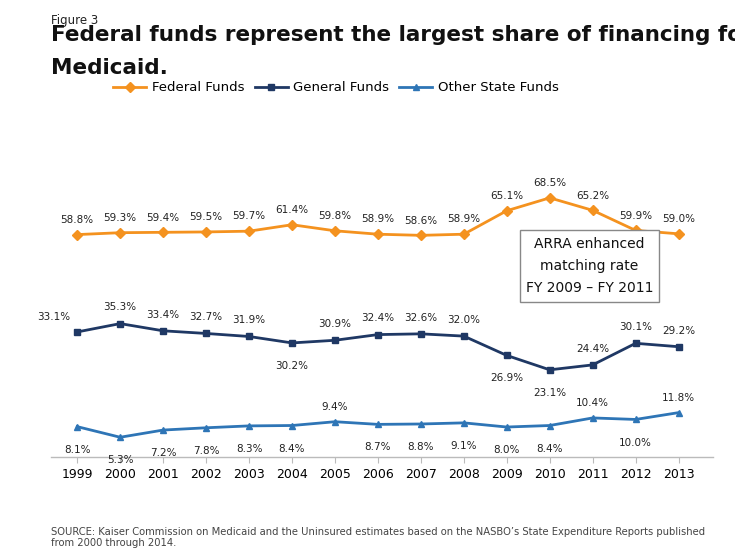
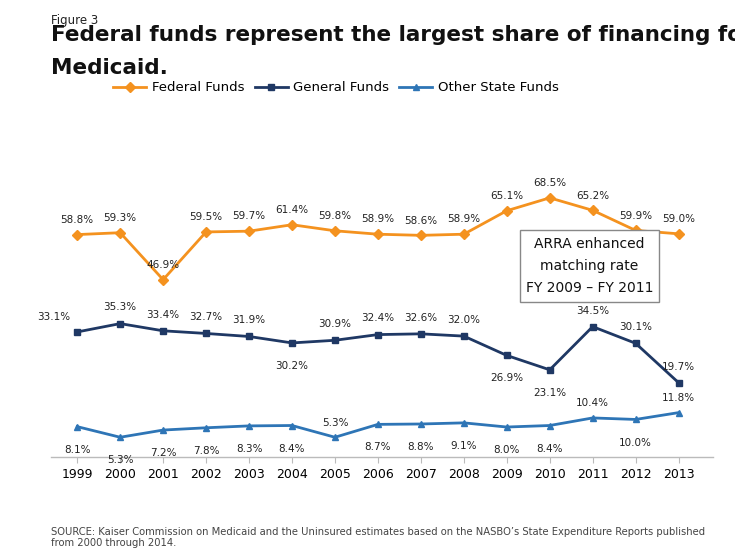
Federal Funds/2001: 59.4% -> 46.9%
Other State Funds/2005: 9.4% -> 5.3%
General Funds/2011: 24.4% -> 34.5%
General Funds/2013: 29.2% -> 19.7%
